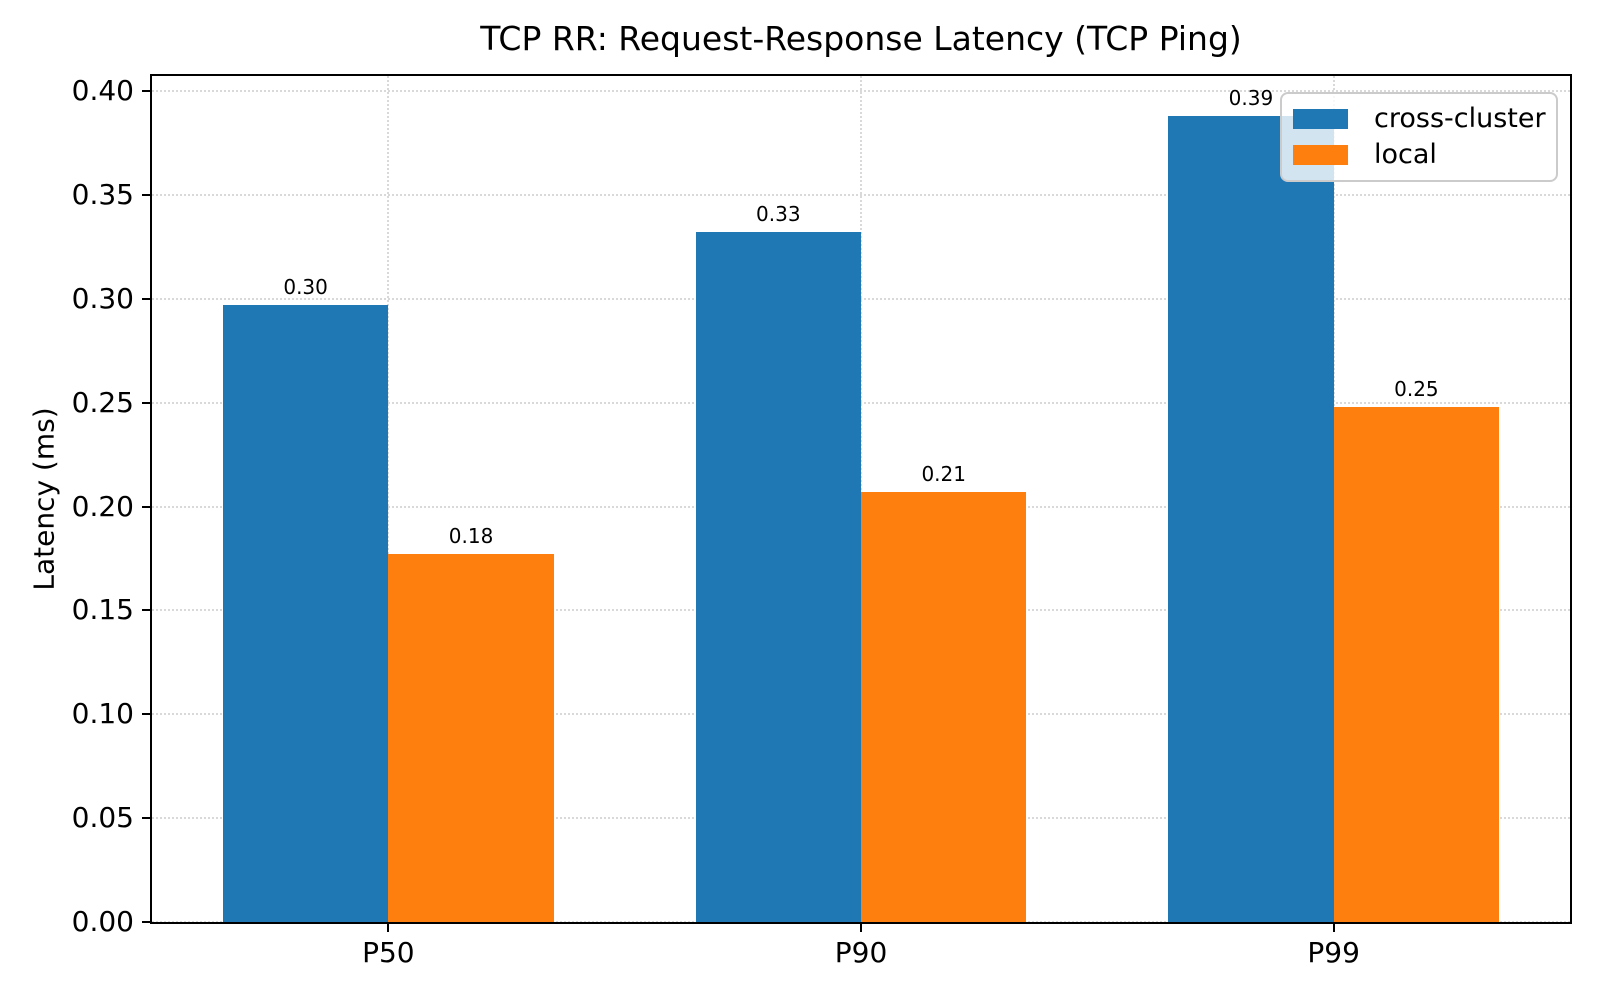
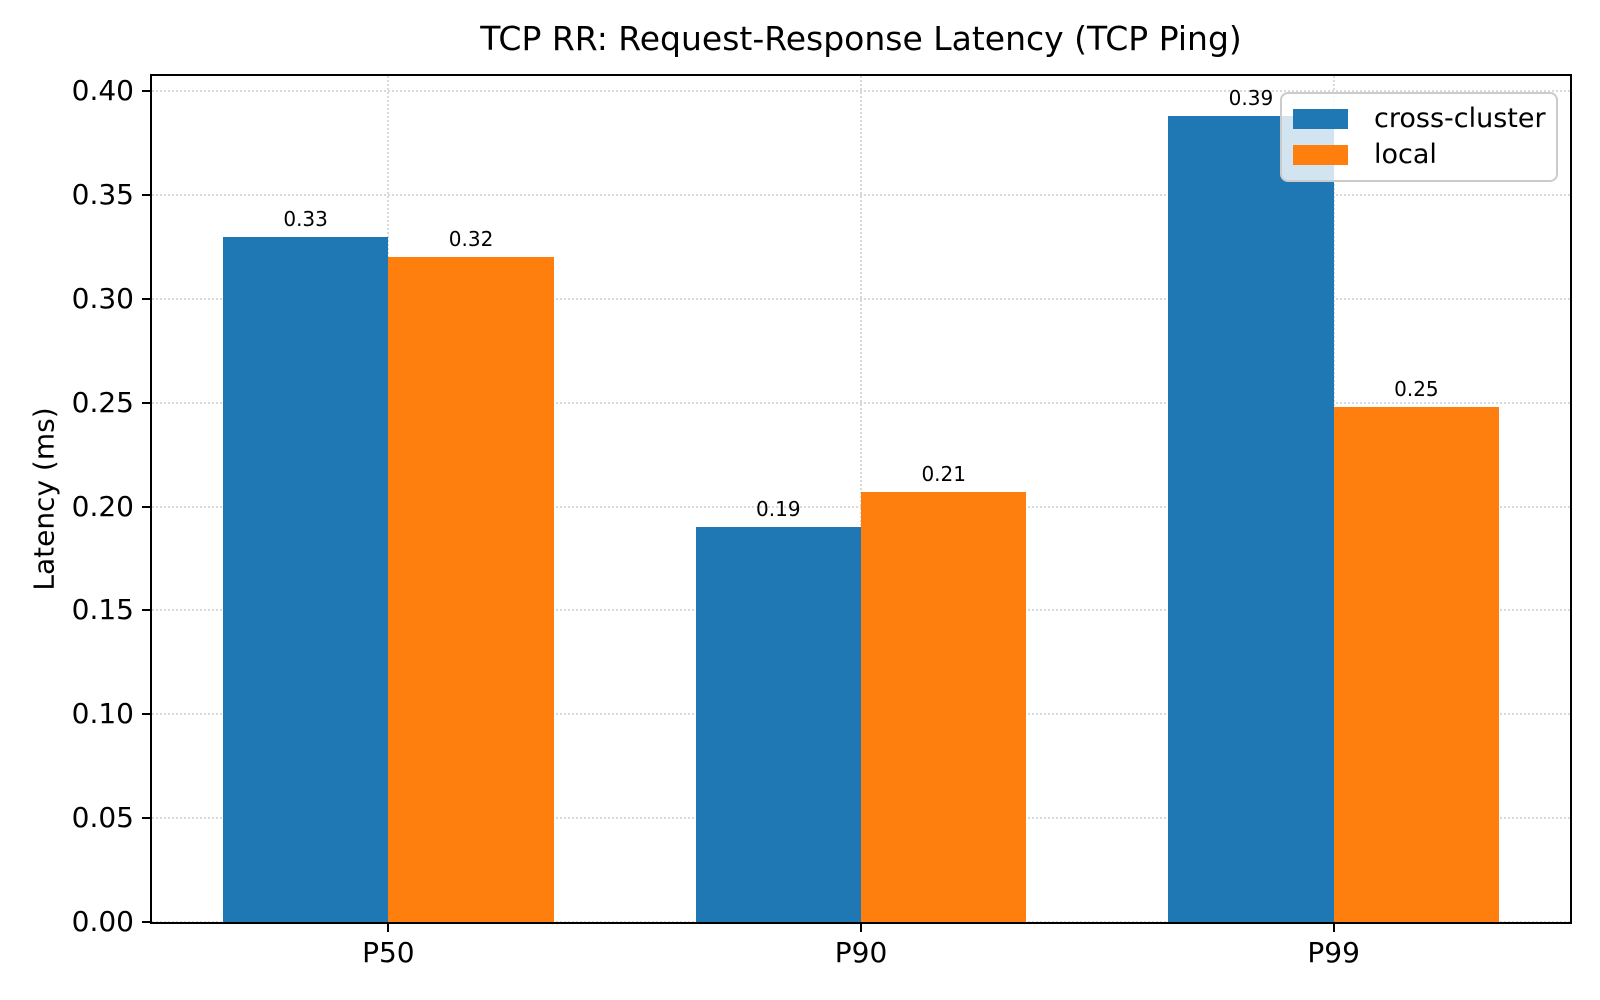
cross-cluster/P50: 0.30 -> 0.33
local/P50: 0.18 -> 0.32
cross-cluster/P90: 0.33 -> 0.19
